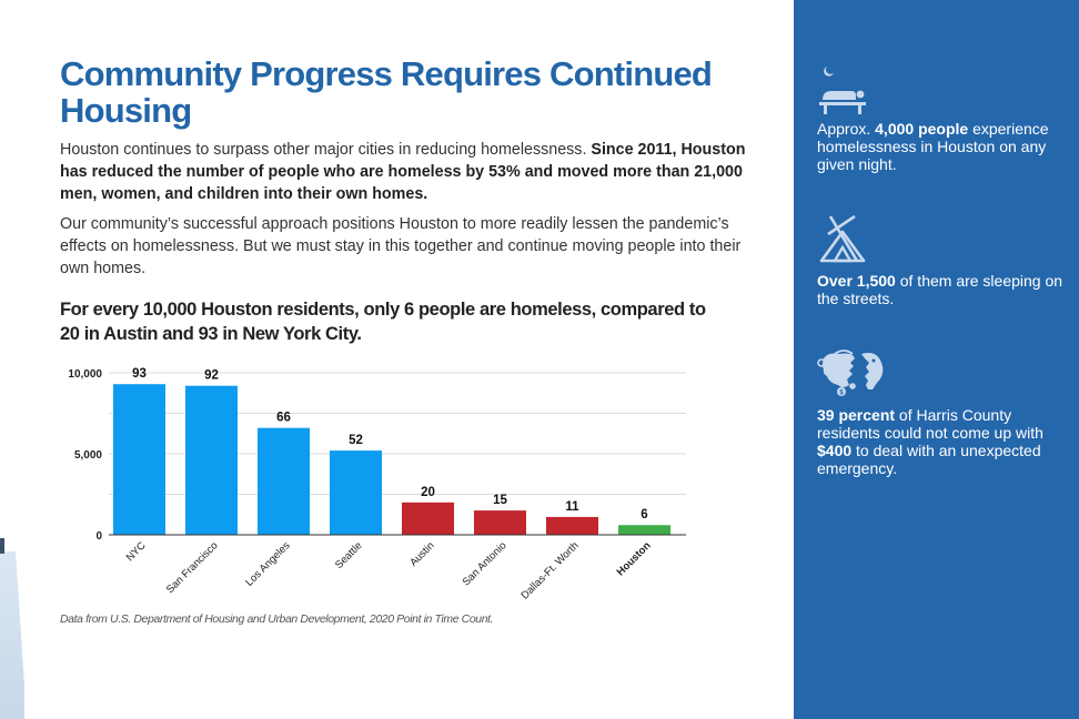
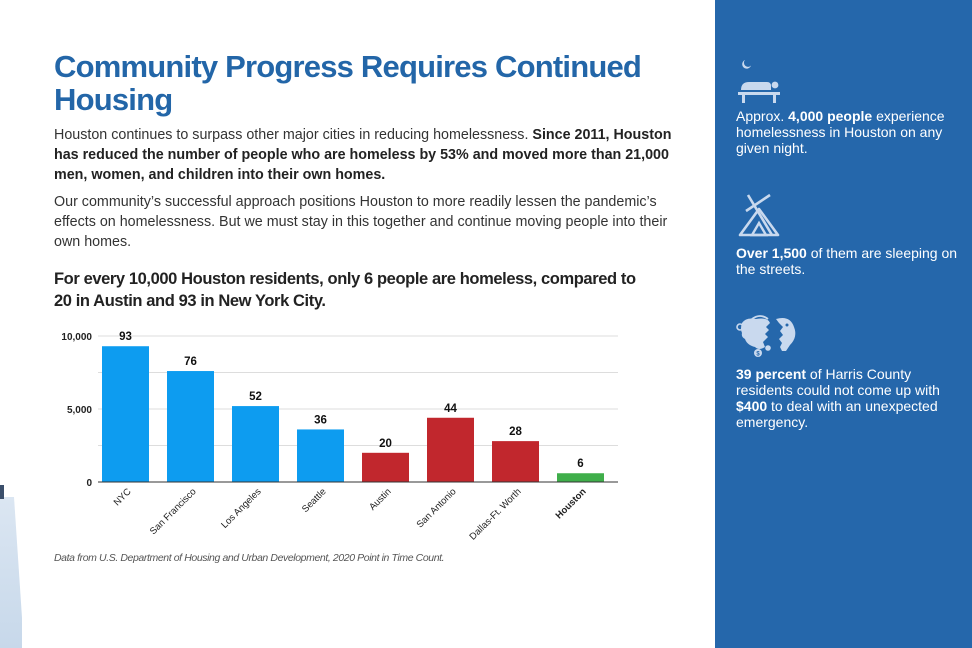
San Francisco: 92 -> 76
Los Angeles: 66 -> 52
Seattle: 52 -> 36
San Antonio: 15 -> 44
Dallas-Ft. Worth: 11 -> 28
